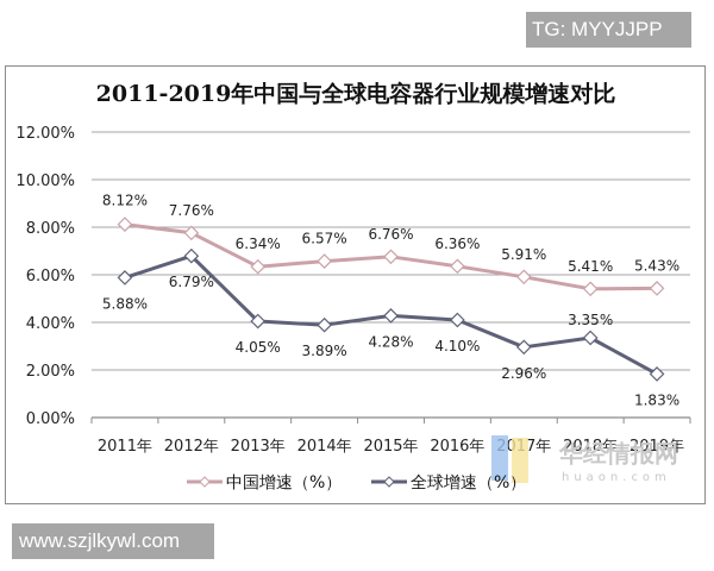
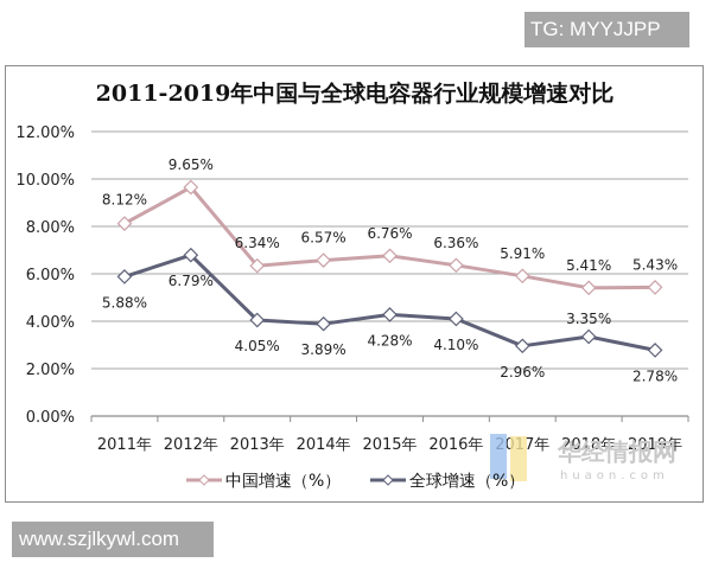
中国增速（%）/2012年: 7.76% -> 9.65%
全球增速（%）/2019年: 1.83% -> 2.78%
